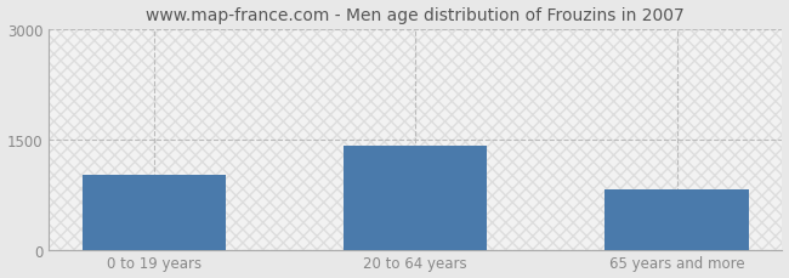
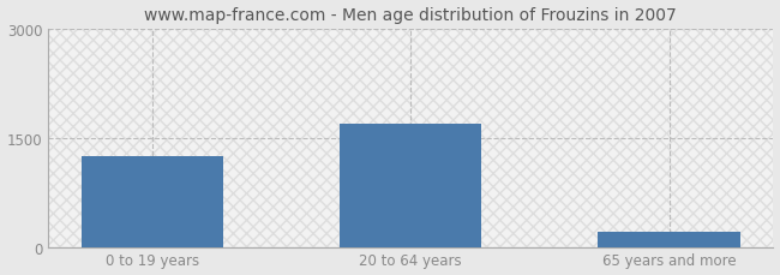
0 to 19 years: 1020 -> 1260
20 to 64 years: 1420 -> 1700
65 years and more: 820 -> 200
